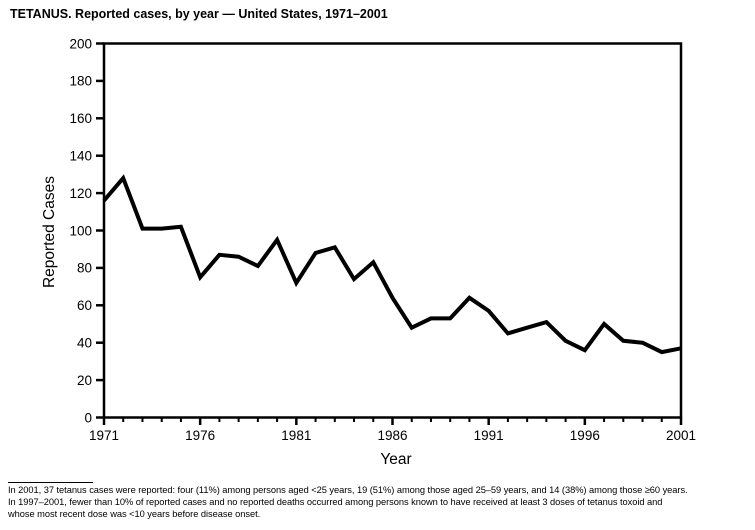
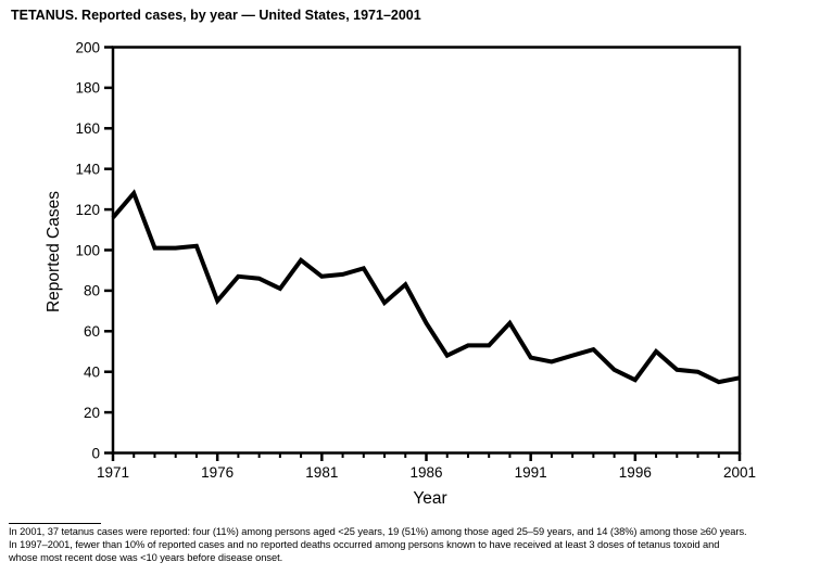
1981: 72 -> 87
1991: 57 -> 47
